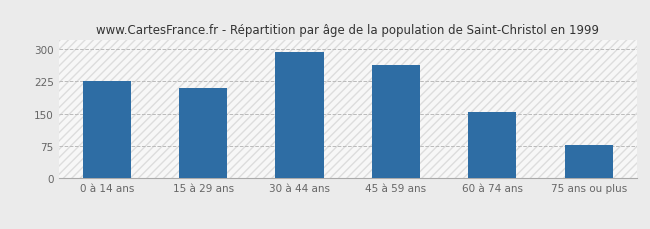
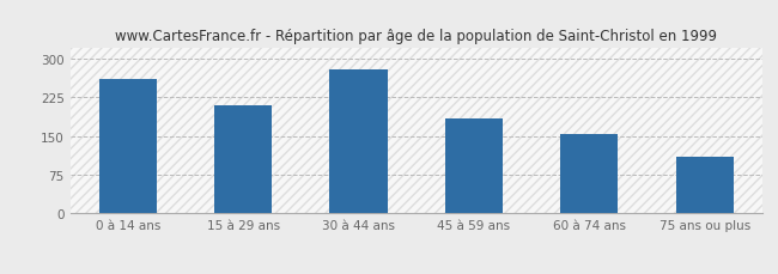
0 à 14 ans: 227 -> 260
30 à 44 ans: 293 -> 280
45 à 59 ans: 262 -> 185
75 ans ou plus: 78 -> 110
